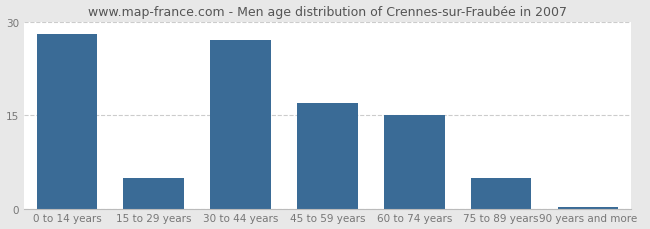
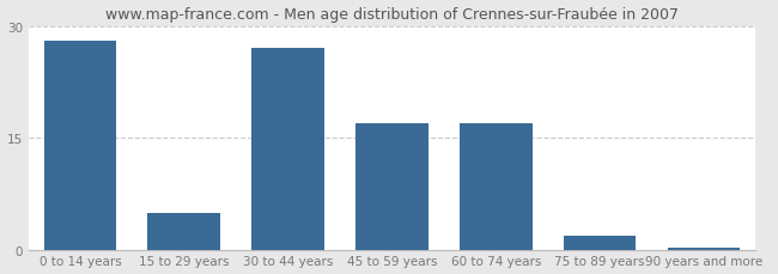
60 to 74 years: 15.0 -> 17.0
75 to 89 years: 5.0 -> 2.0
